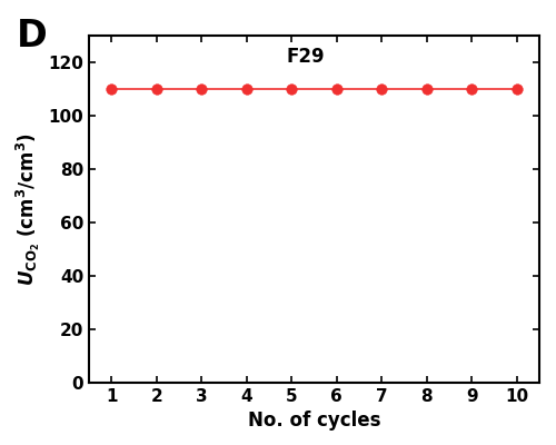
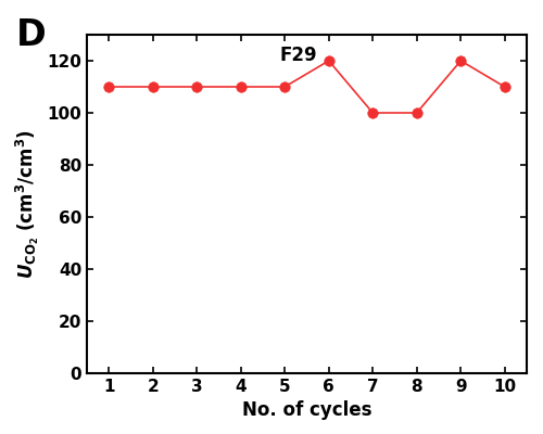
6: 110 -> 120
7: 110 -> 100
8: 110 -> 100
9: 110 -> 120
